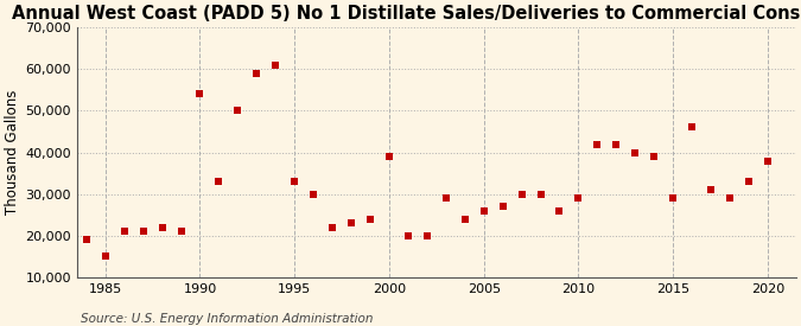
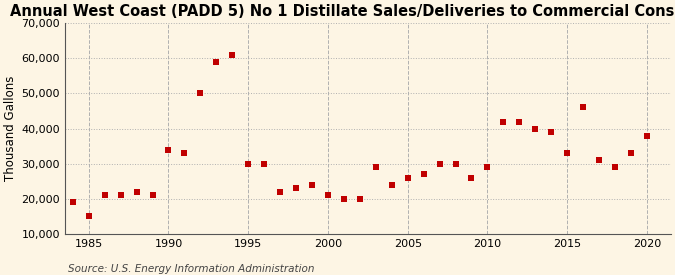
1990: 54,000 -> 34,000
1995: 33,000 -> 30,000
2000: 39,000 -> 21,000
2015: 29,000 -> 33,000
